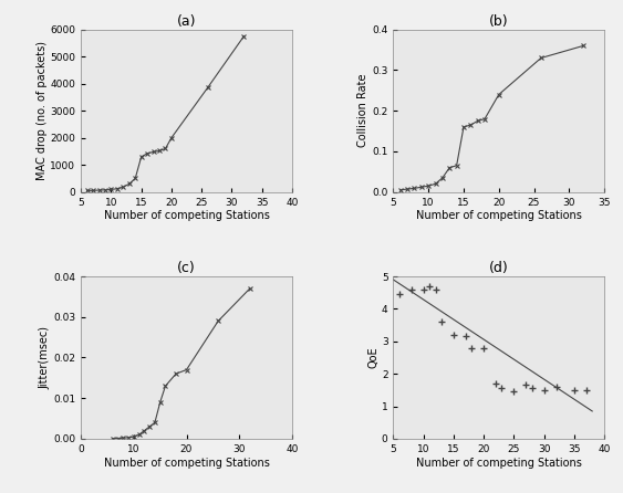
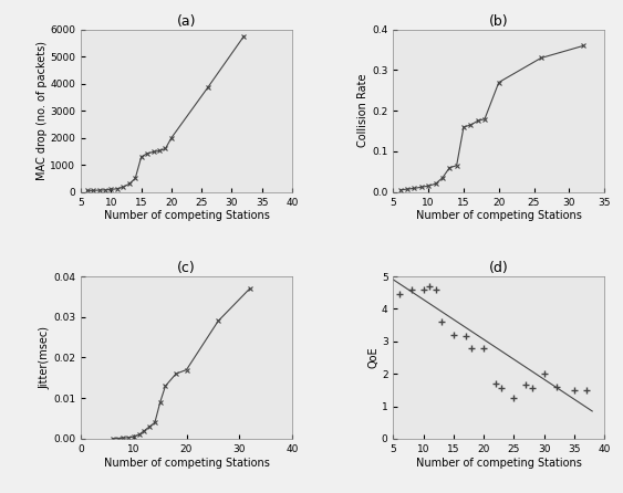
(b)/20: 0.240 -> 0.270
(d)/25: 1.45 -> 1.25
(d)/30: 1.50 -> 2.00
